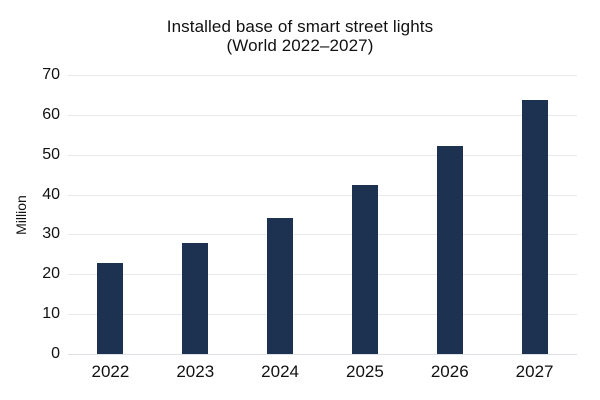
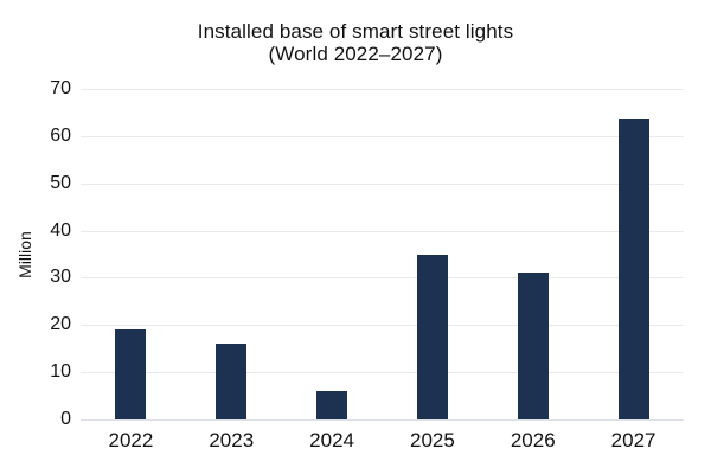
2022: 23 -> 19
2023: 28 -> 16
2024: 34 -> 6
2025: 42 -> 35
2026: 52 -> 31
